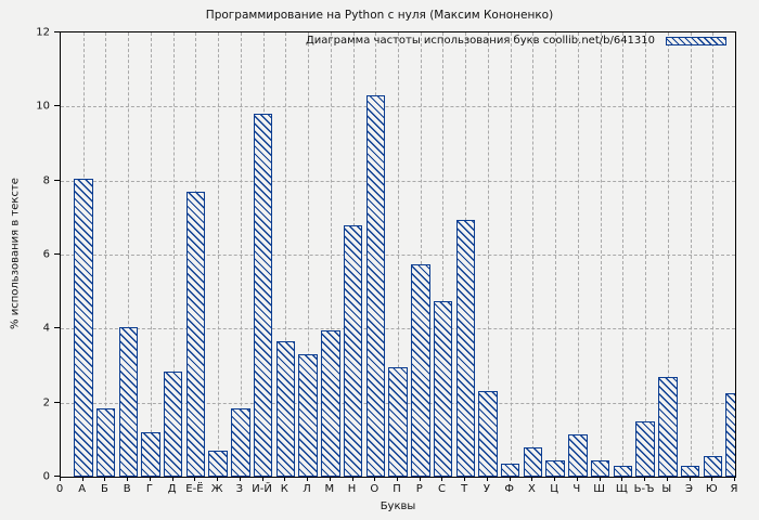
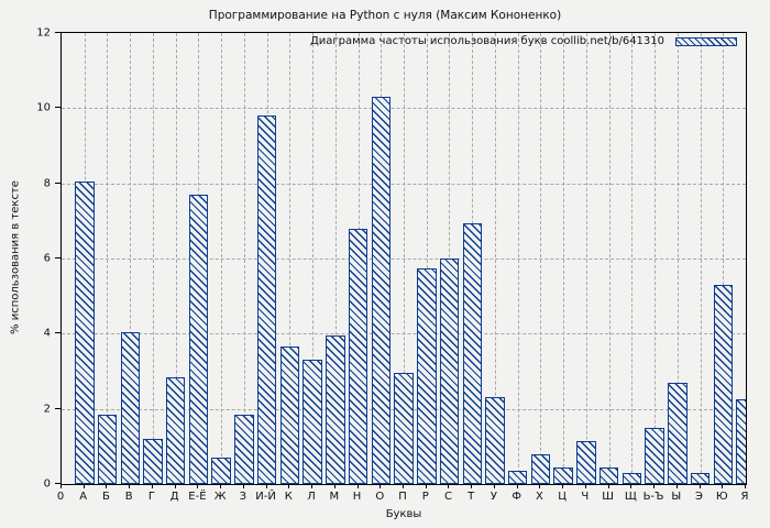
С: 4.8 -> 6.0
Ю: 0.6 -> 5.3
